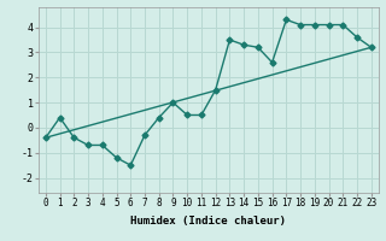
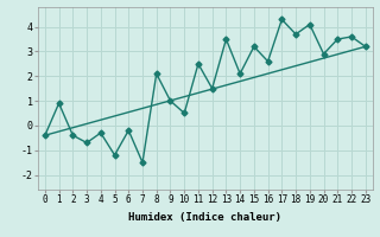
1: 0.4 -> 0.9
4: -0.7 -> -0.3
6: -1.5 -> -0.2
7: -0.3 -> -1.5
8: 0.4 -> 2.1
11: 0.5 -> 2.5
14: 3.3 -> 2.1
18: 4.1 -> 3.7
20: 4.1 -> 2.9
21: 4.1 -> 3.5
